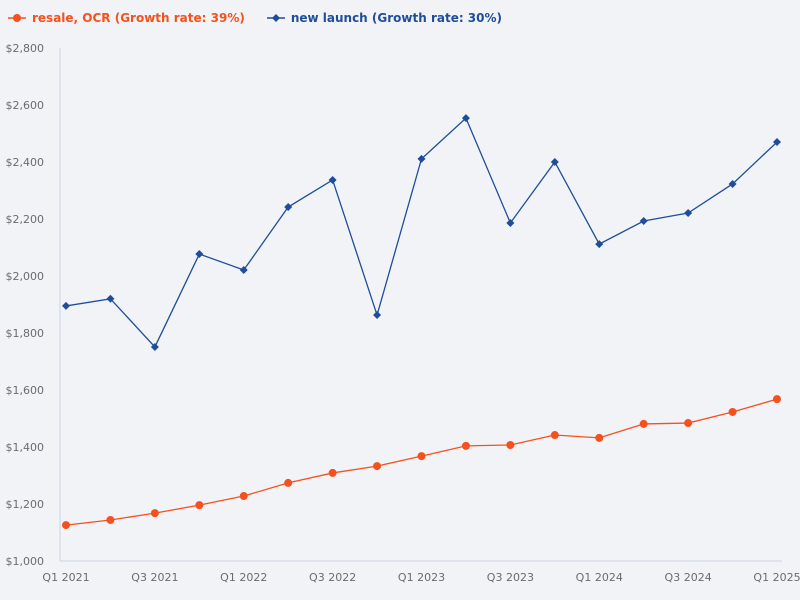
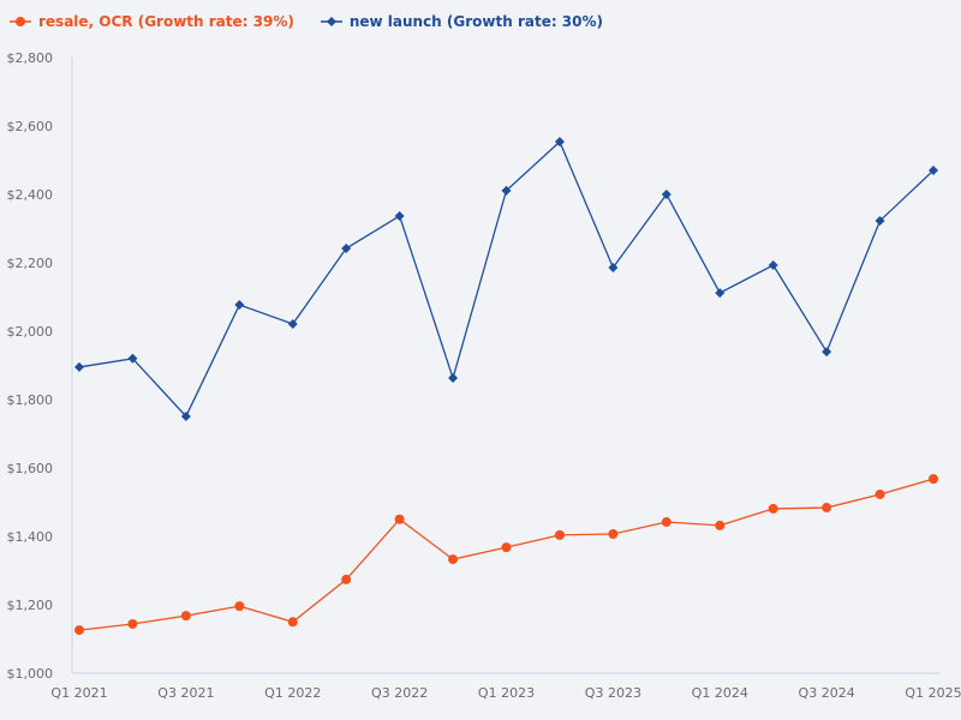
resale, OCR (Growth rate: 39%)/Q1 2022: $1230 -> $1150
resale, OCR (Growth rate: 39%)/Q3 2022: $1310 -> $1450
new launch (Growth rate: 30%)/Q3 2024: $2220 -> $1940
